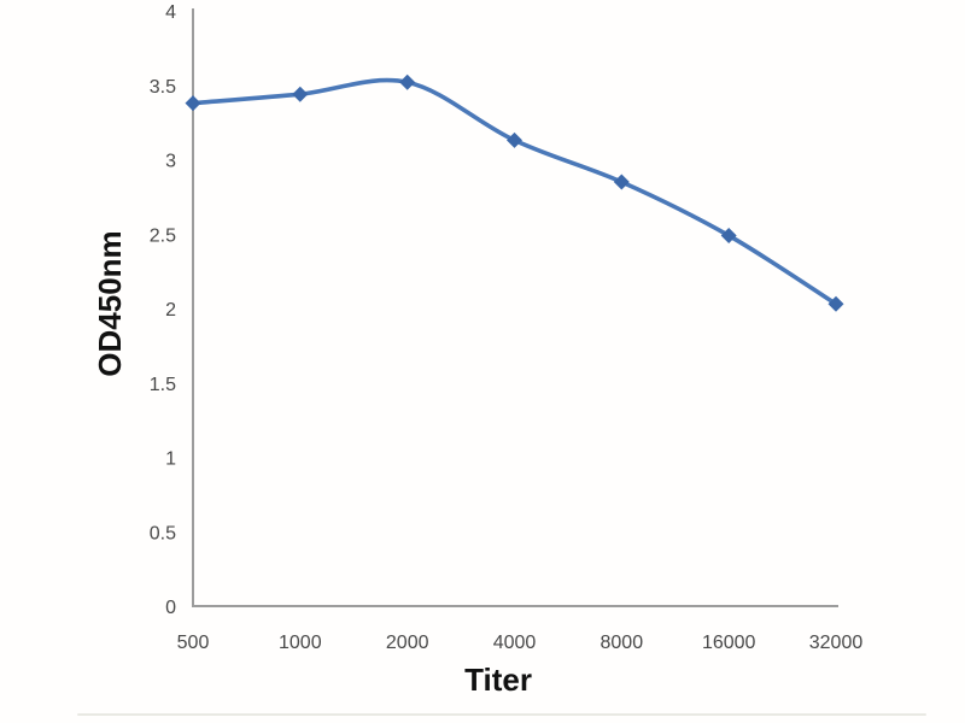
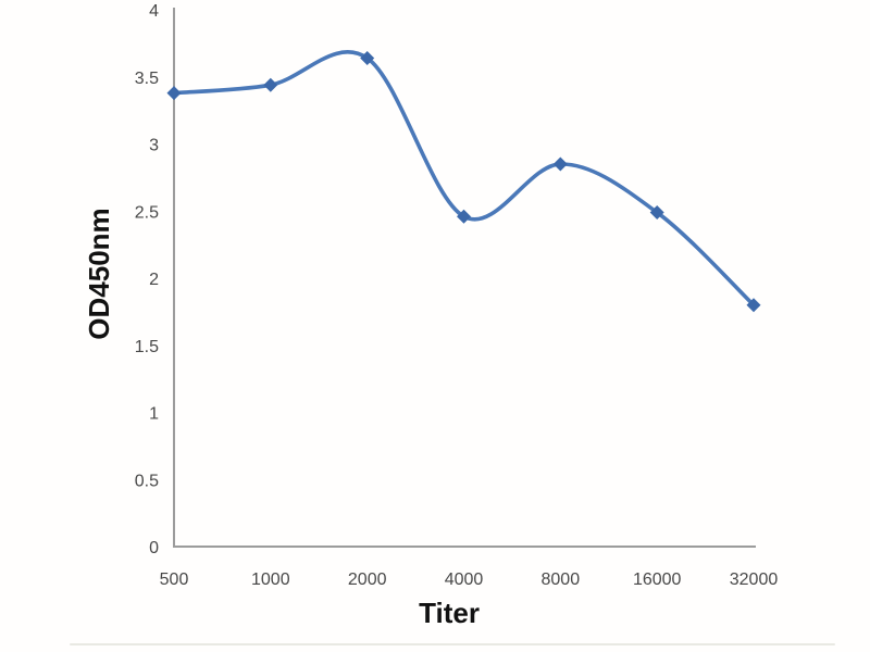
2000: 3.52 -> 3.64
4000: 3.13 -> 2.46
32000: 2.03 -> 1.80
